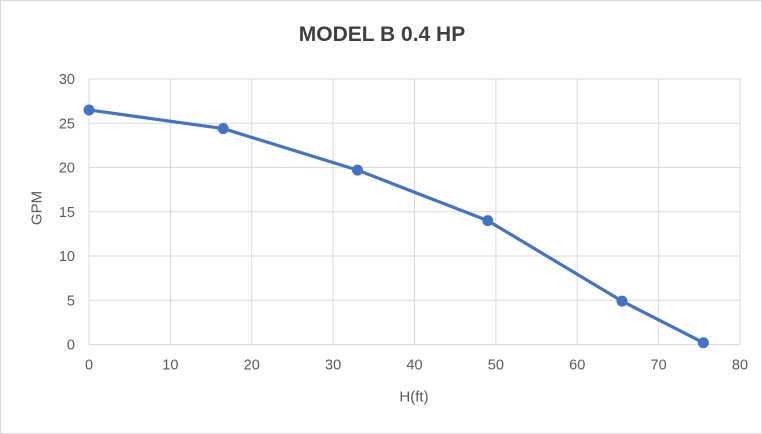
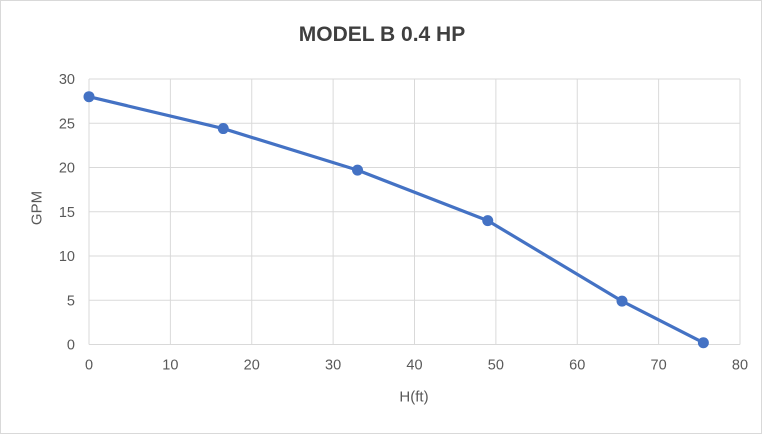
0: 26 -> 28
